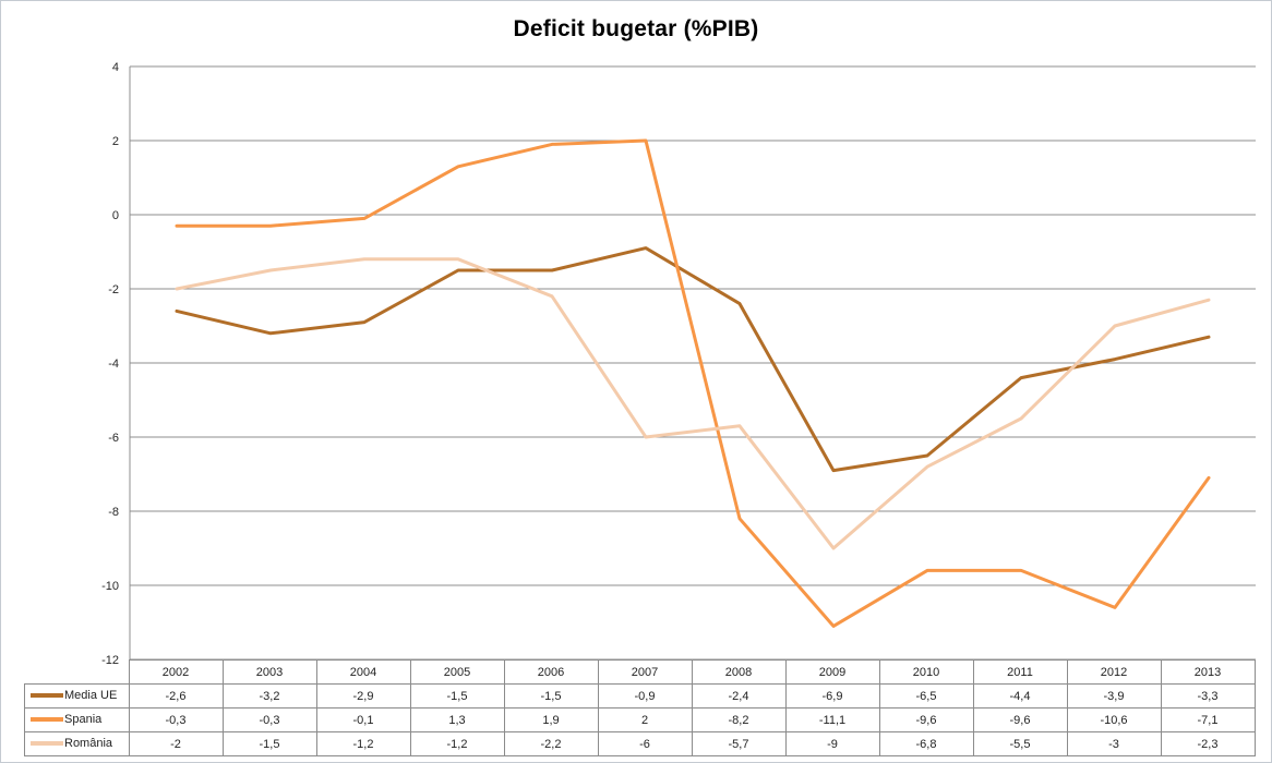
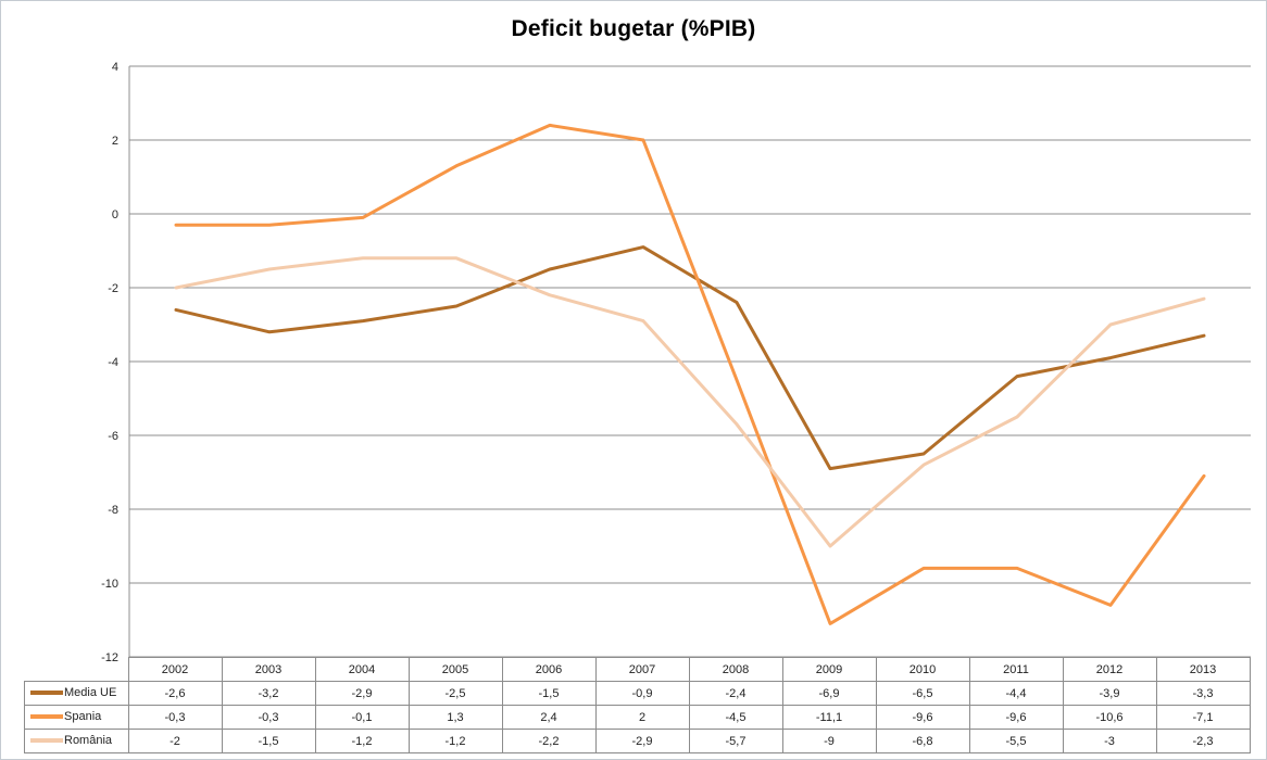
Media UE/2005: -1,5 -> -2,5
Spania/2006: 1,9 -> 2,4
România/2007: -6 -> -2,9
Spania/2008: -8,2 -> -4,5
